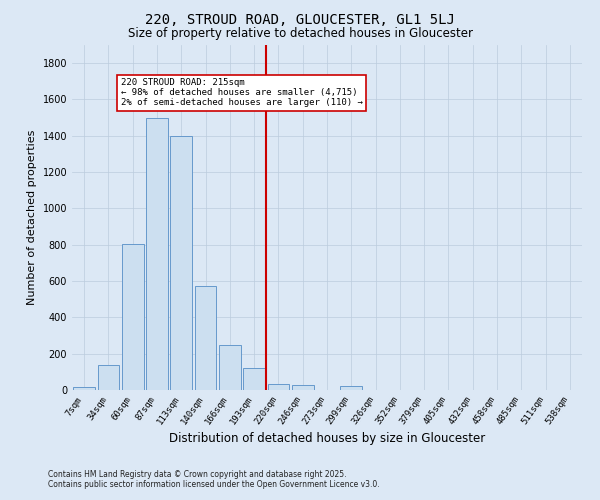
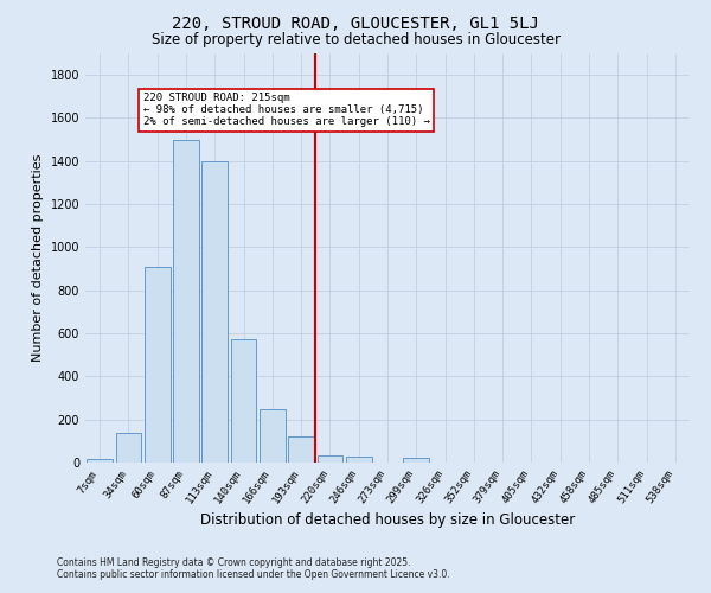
60sqm: 800 -> 910
